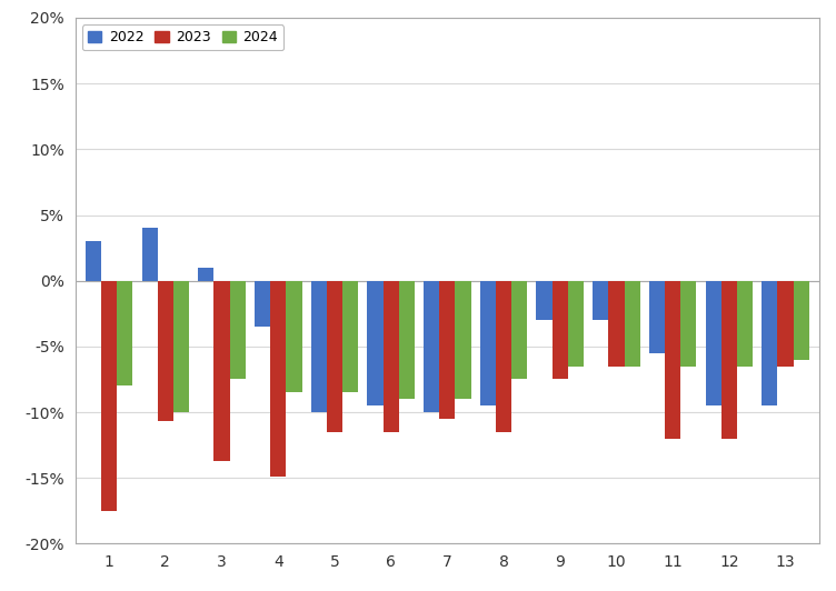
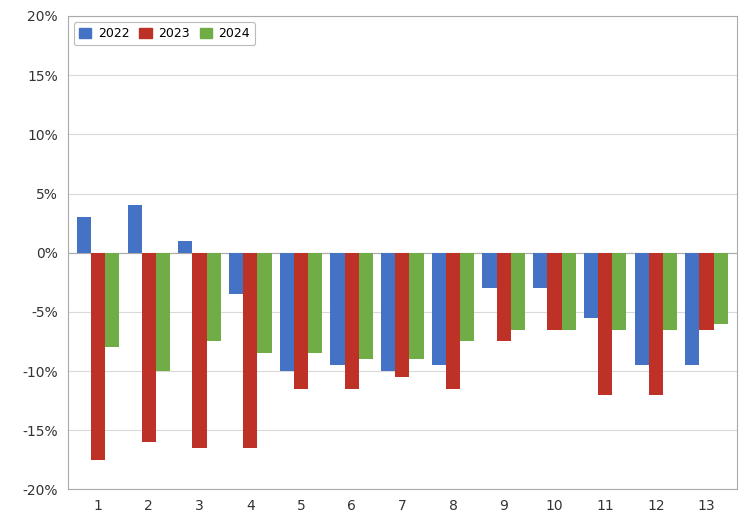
2023/2: -10.7% -> -16.0%
2023/3: -13.7% -> -16.5%
2023/4: -14.9% -> -16.5%
